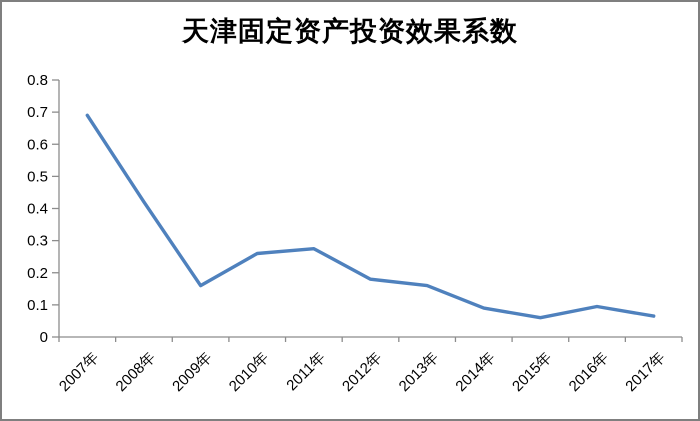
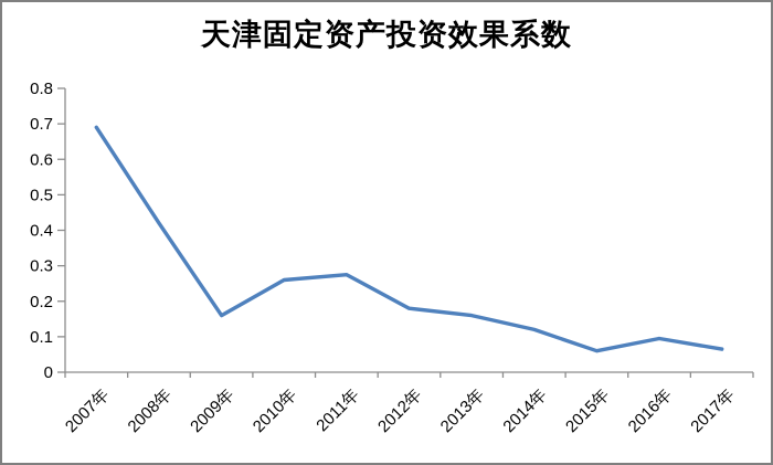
2014年: 0.09 -> 0.12
